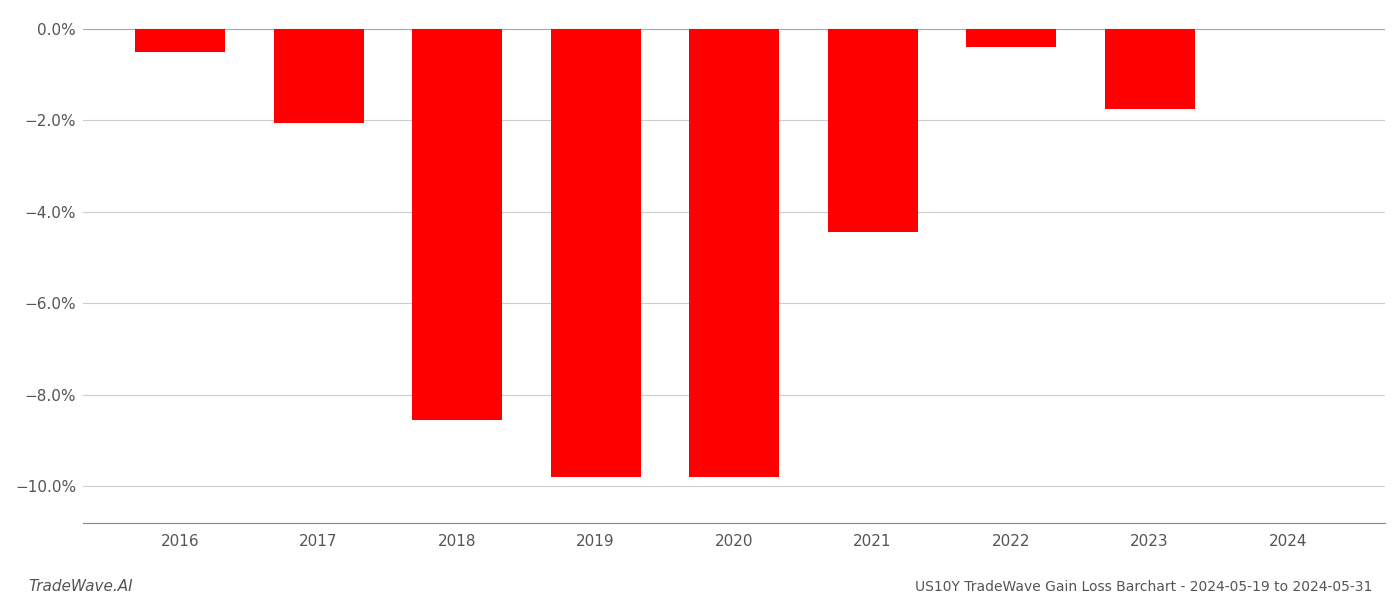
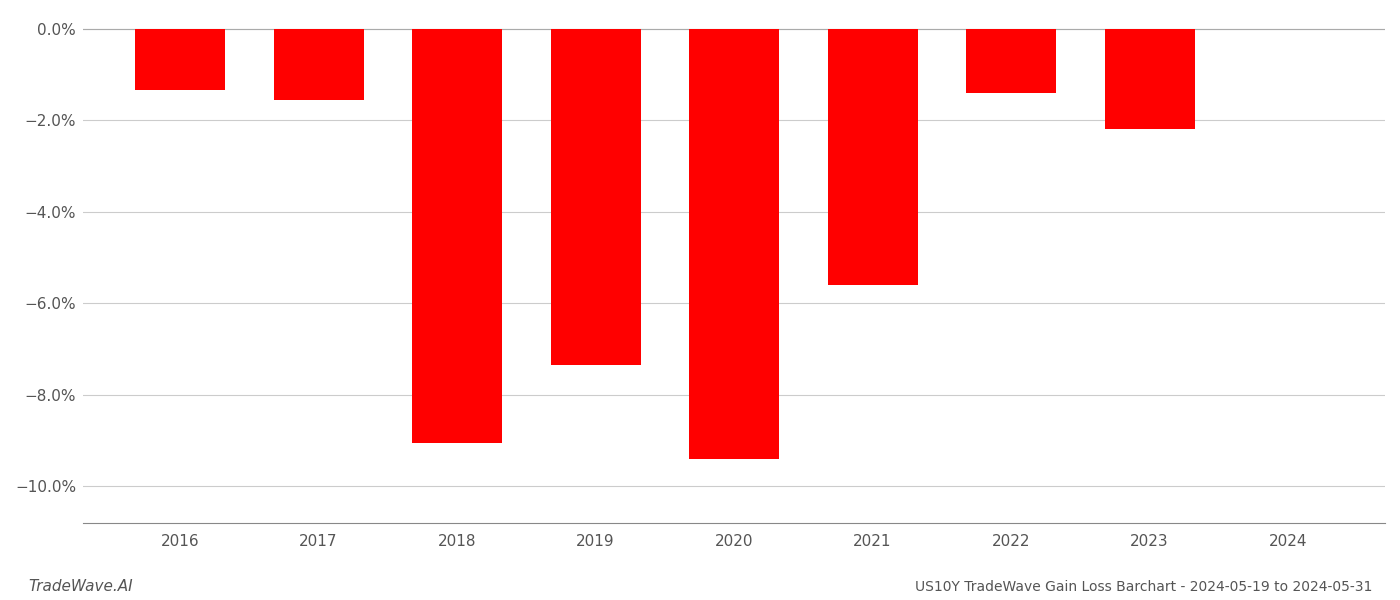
2016: -0.50% -> -1.35%
2017: -2.05% -> -1.55%
2018: -8.55% -> -9.05%
2019: -9.80% -> -7.35%
2020: -9.80% -> -9.40%
2021: -4.45% -> -5.60%
2022: -0.40% -> -1.40%
2023: -1.75% -> -2.20%
